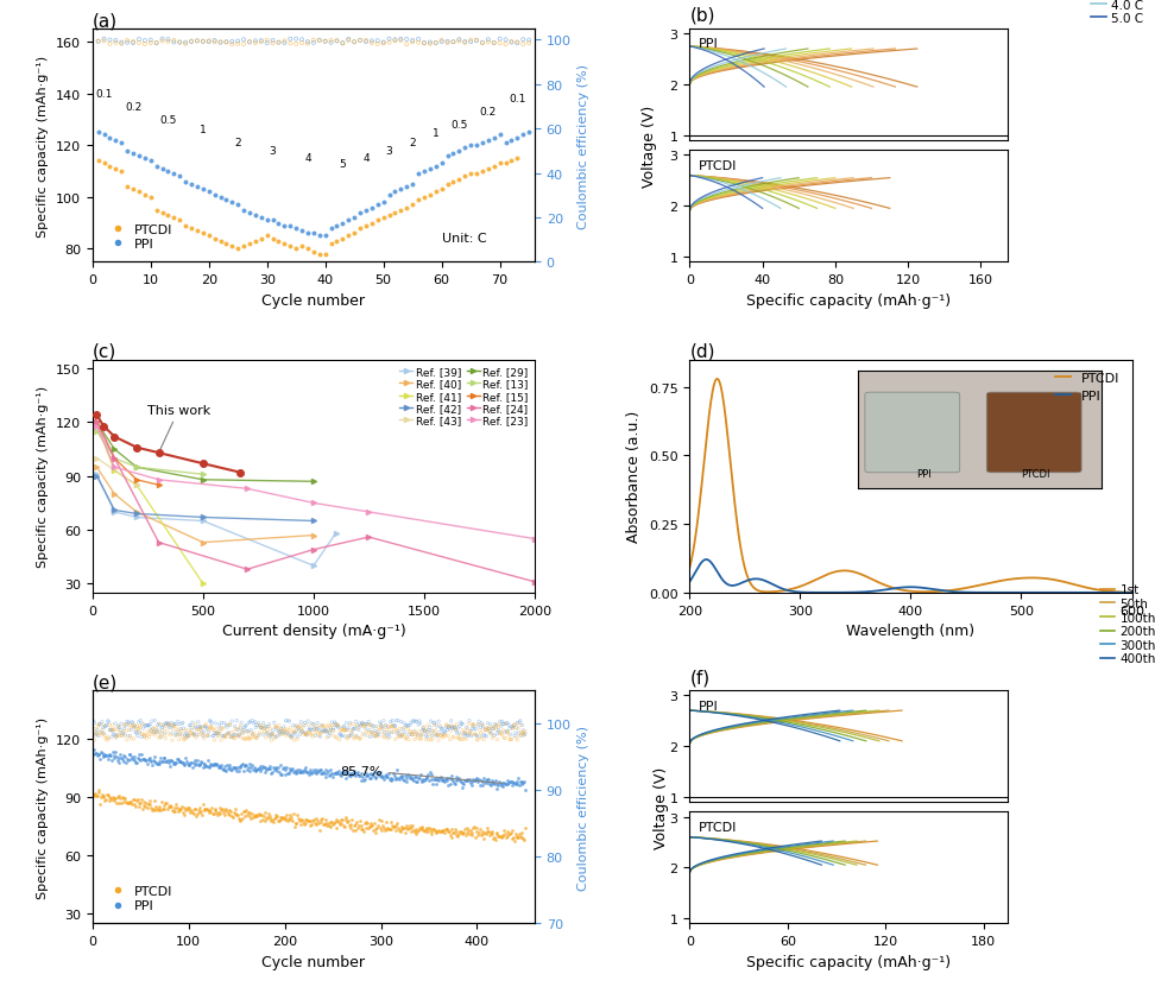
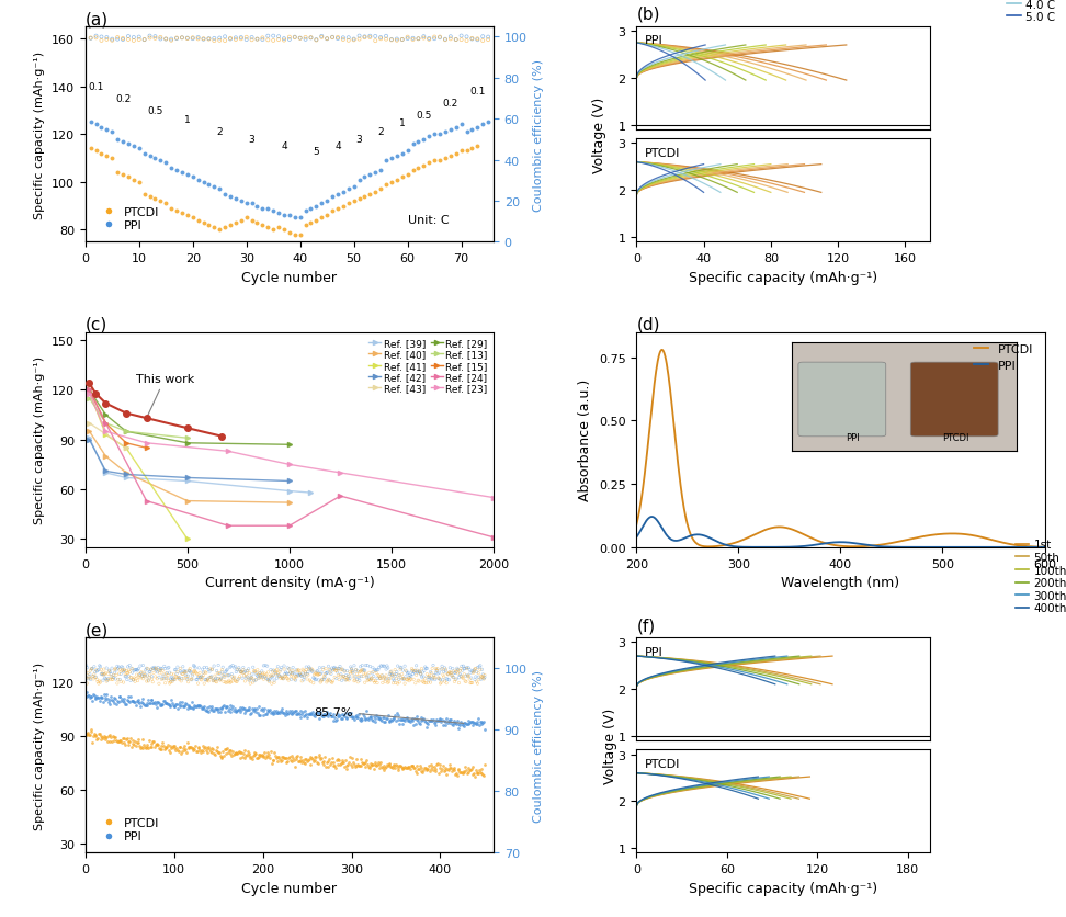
(c)/Ref. [39]/1000: 40 -> 59
(c)/Ref. [40]/1000: 57 -> 52
(c)/Ref. [24]/1000: 49 -> 38
